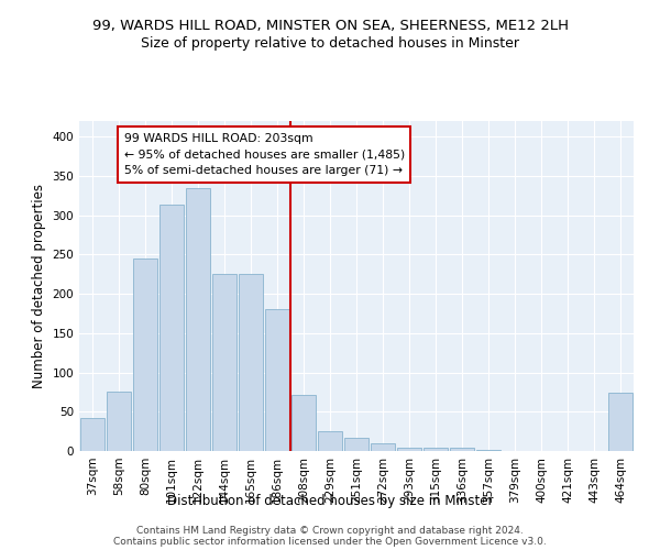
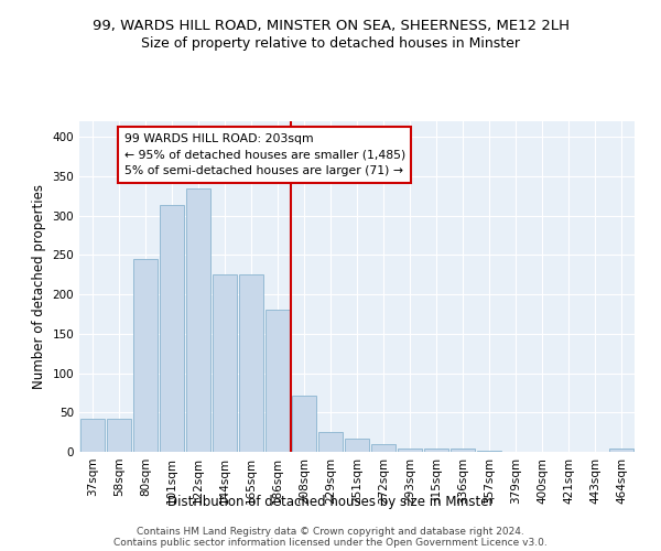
58sqm: 76 -> 42
464sqm: 74 -> 4
